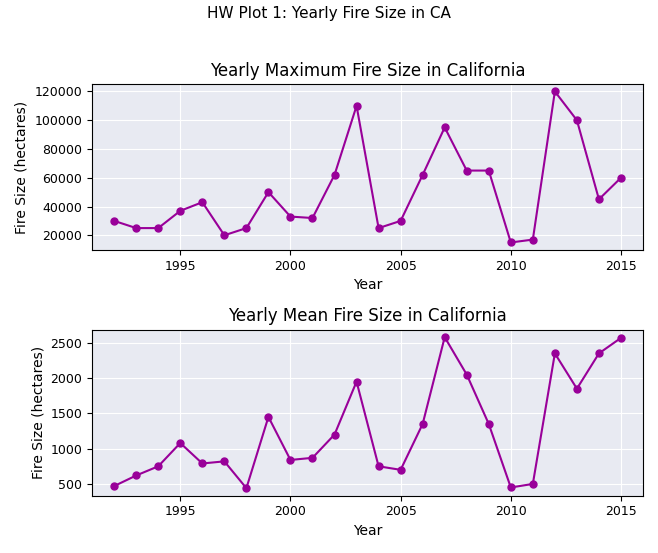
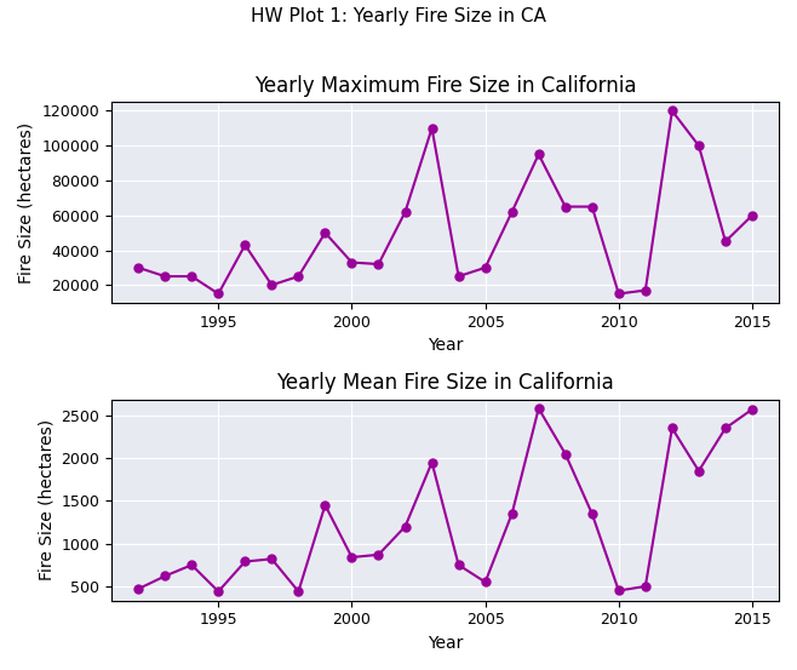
Yearly Maximum Fire Size in California/1995: 37000 -> 15000
Yearly Mean Fire Size in California/1995: 1080 -> 440
Yearly Mean Fire Size in California/2005: 700 -> 550
